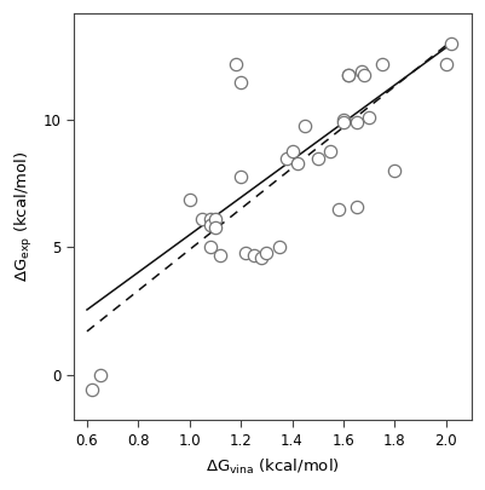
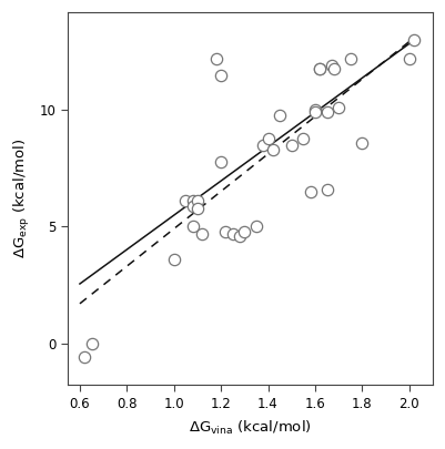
1.0: 6.9 -> 3.6
1.8: 8.0 -> 8.6
